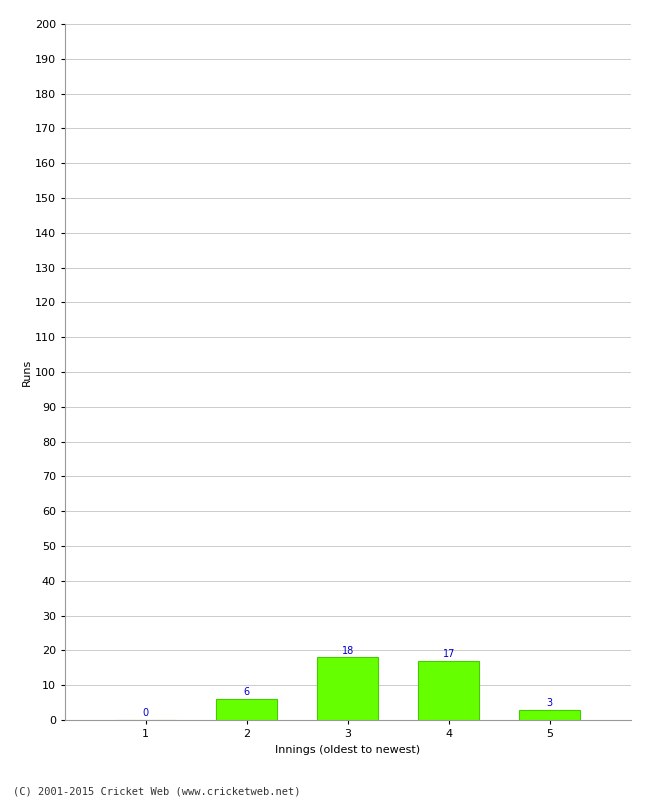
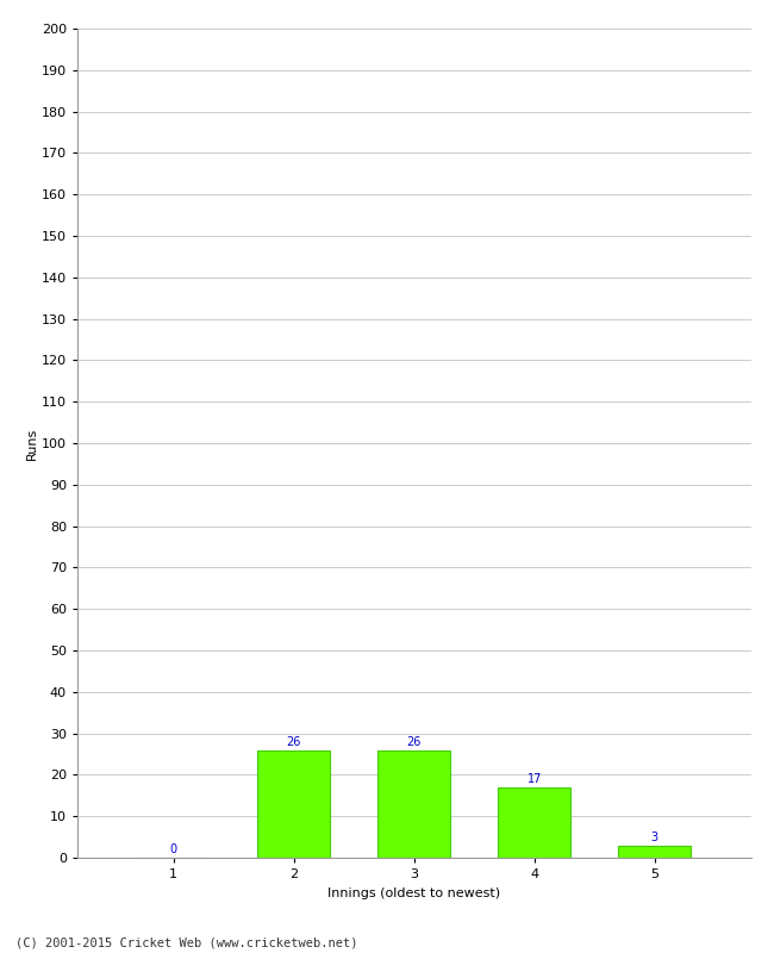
2: 6 -> 26
3: 18 -> 26
